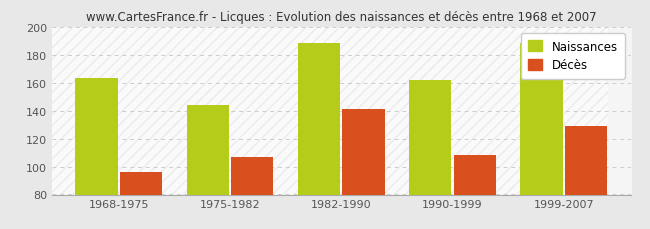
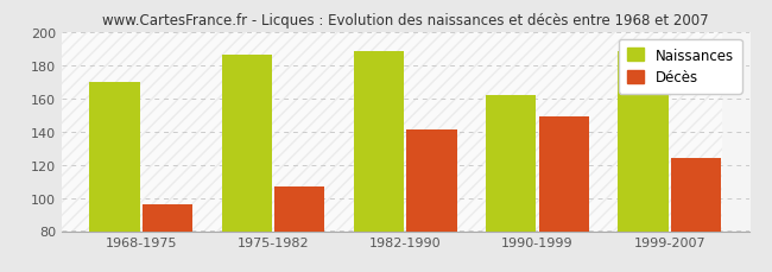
Naissances/1968-1975: 163 -> 170
Naissances/1975-1982: 144 -> 186
Décès/1990-1999: 108 -> 149
Décès/1999-2007: 129 -> 124
